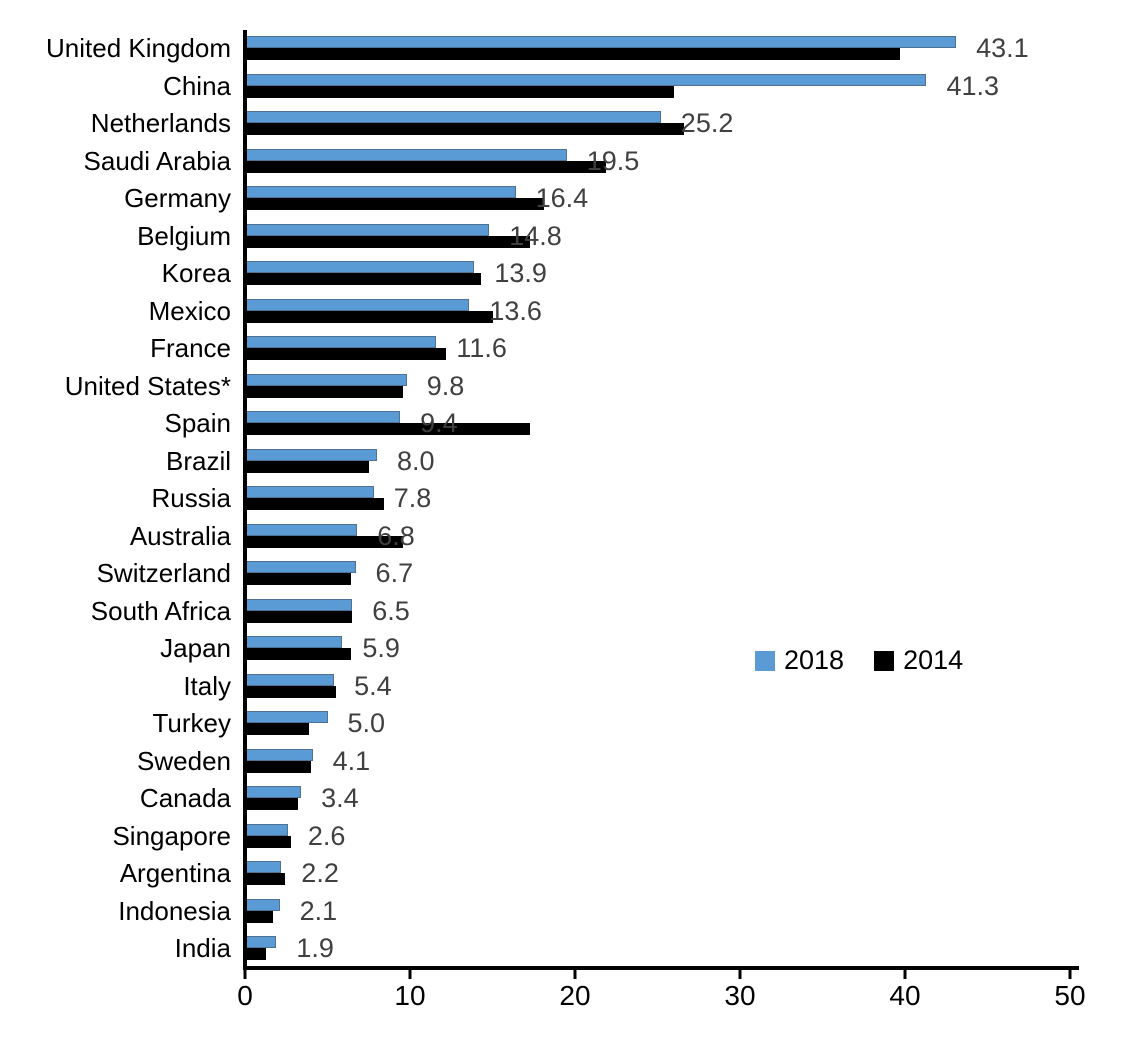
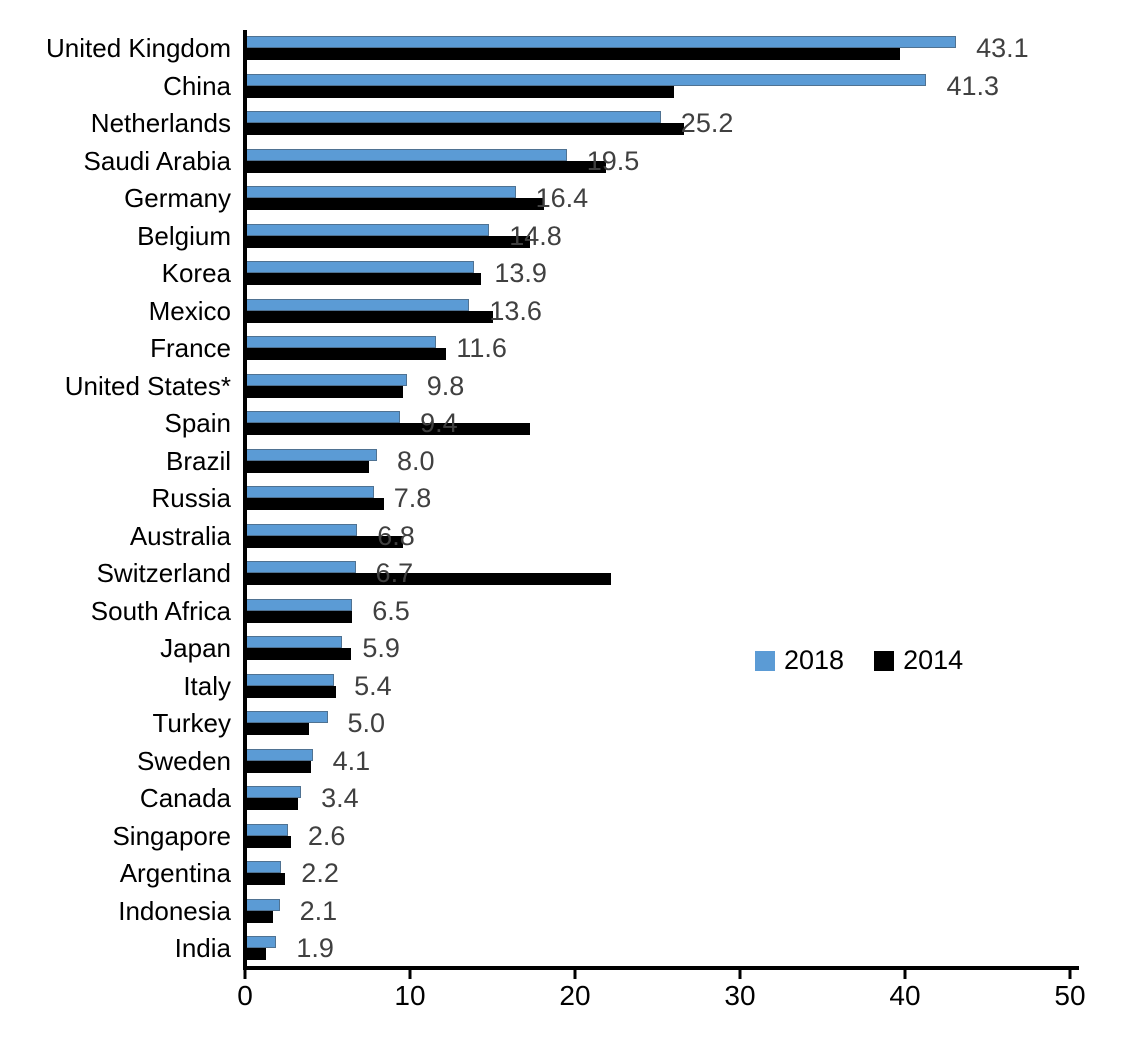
2014/Switzerland: 6.4 -> 22.2
